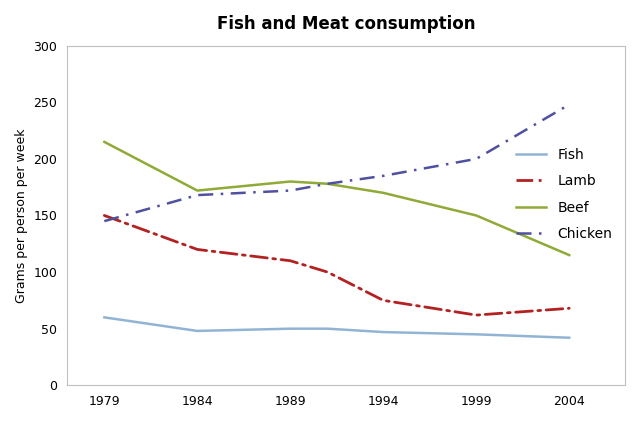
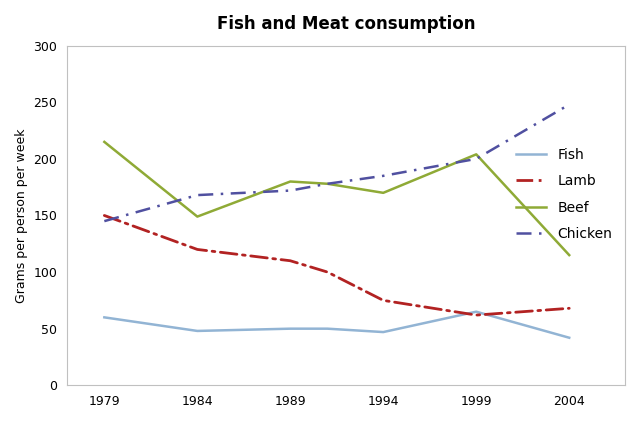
Beef/1984: 172 -> 149
Fish/1999: 45 -> 65
Beef/1999: 150 -> 204
